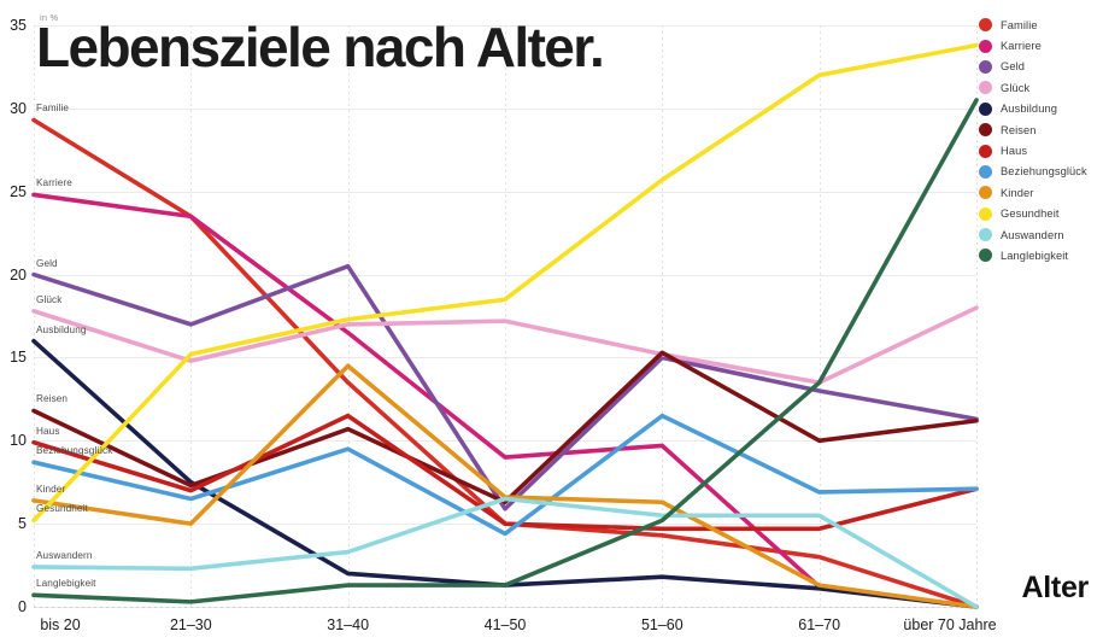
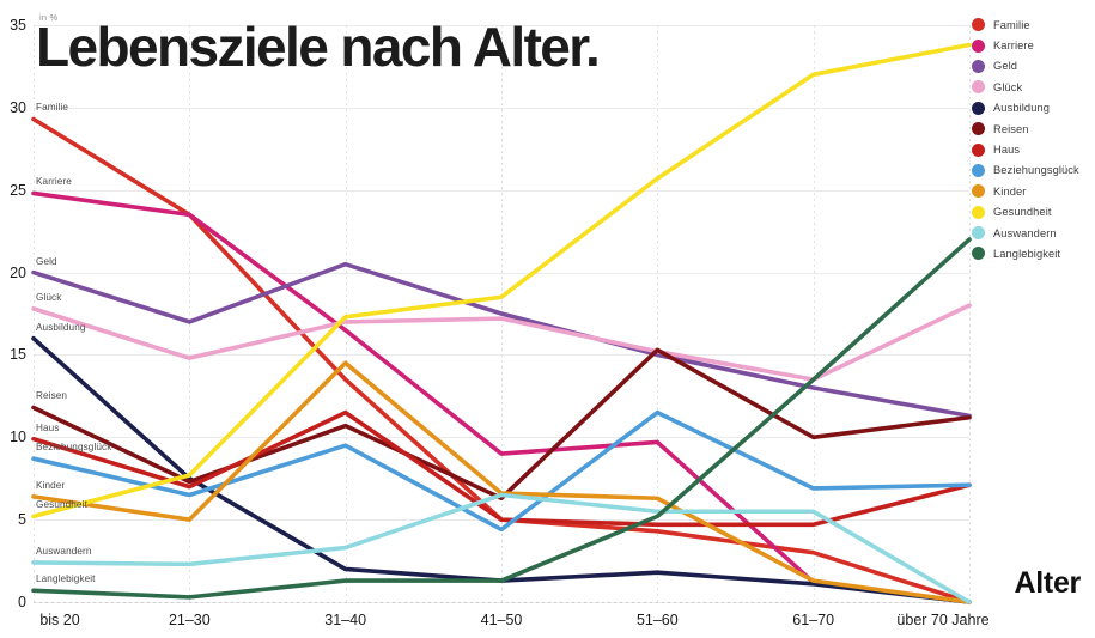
Gesundheit/21–30: 15.2 -> 7.7
Geld/41–50: 5.9 -> 17.5
Langlebigkeit/über 70 Jahre: 30.5 -> 22.0
